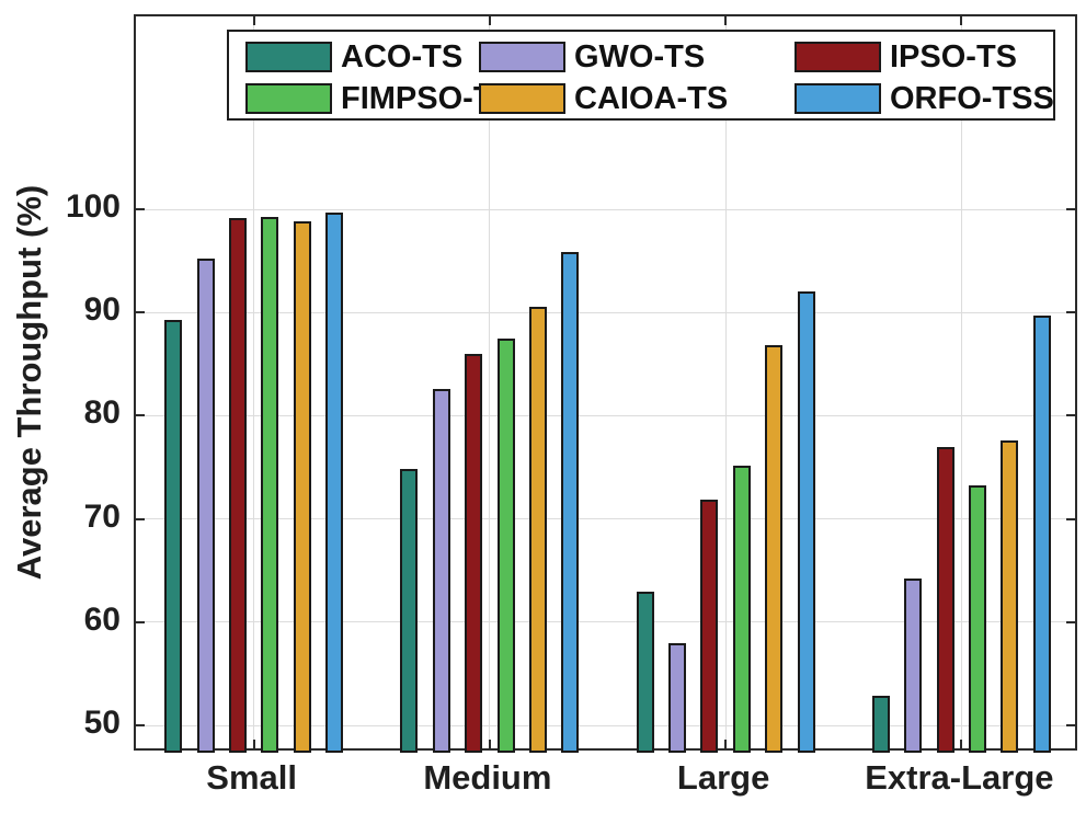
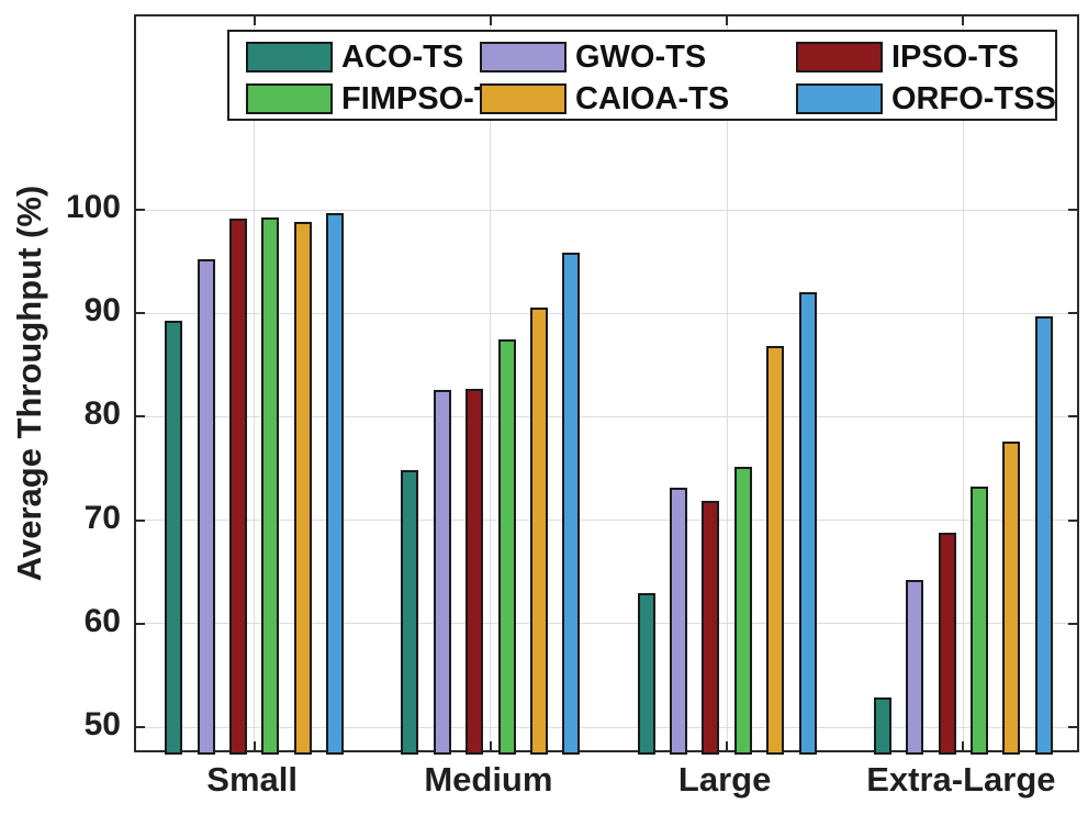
IPSO-TS/Medium: 86 -> 83
GWO-TS/Large: 58 -> 73
IPSO-TS/Extra-Large: 77 -> 69
